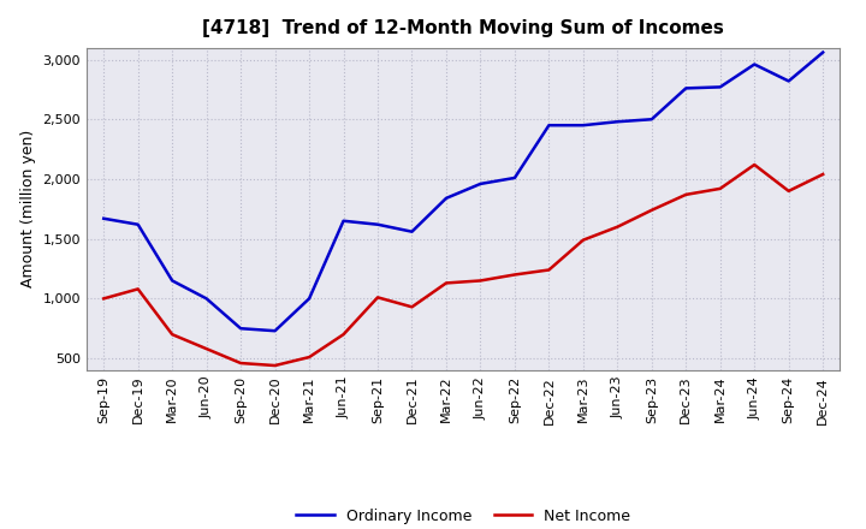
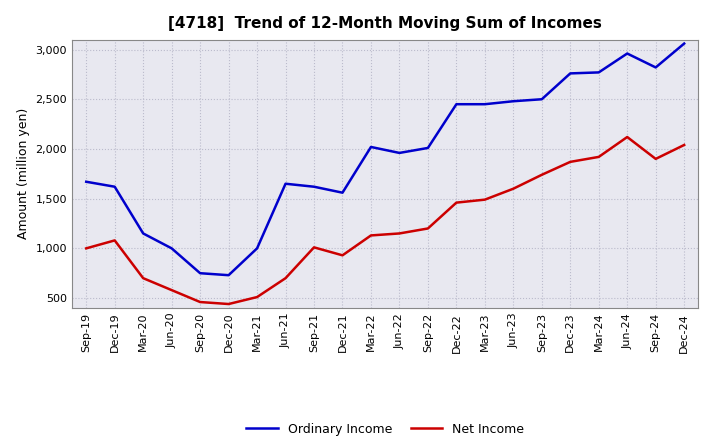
Ordinary Income/Mar-22: 1,840 -> 2,020
Net Income/Dec-22: 1,240 -> 1,460
